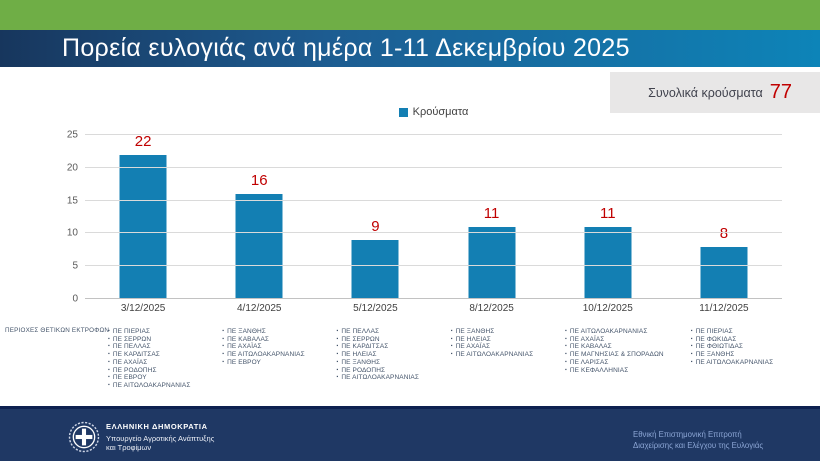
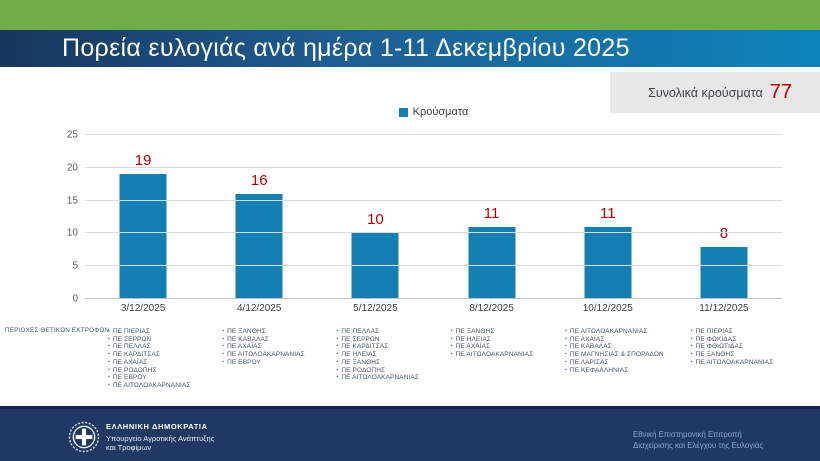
3/12/2025: 22 -> 19
5/12/2025: 9 -> 10
